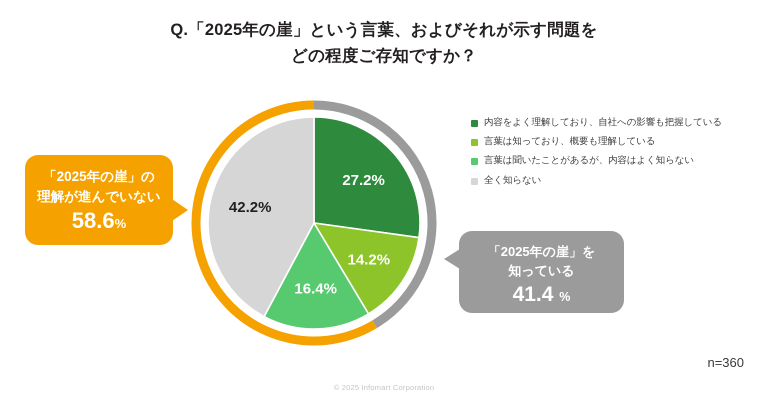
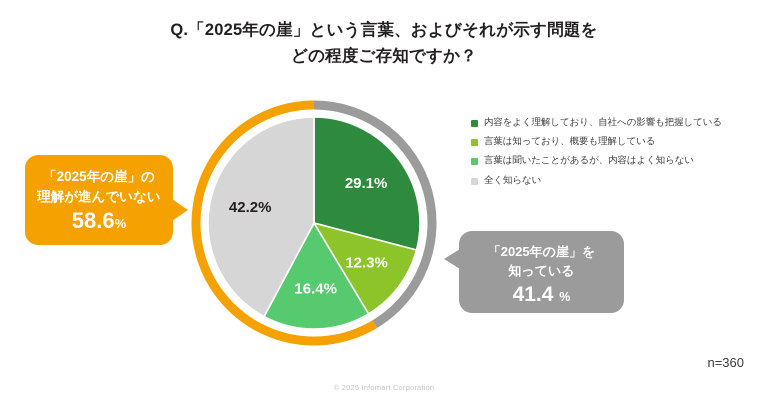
内容をよく理解しており、自社への影響も把握している: 27.2% -> 29.1%
言葉は知っており、概要も理解している: 14.2% -> 12.3%
